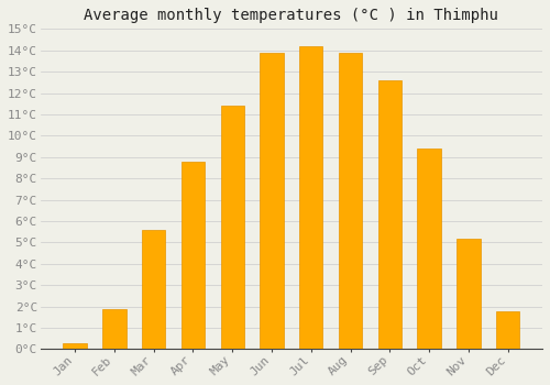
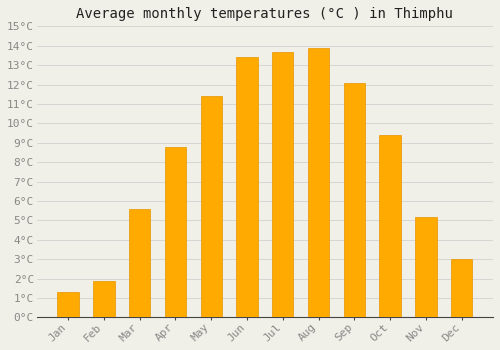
Jan: 0.3°C -> 1.3°C
Jun: 13.9°C -> 13.4°C
Jul: 14.2°C -> 13.7°C
Sep: 12.6°C -> 12.1°C
Dec: 1.8°C -> 3.0°C
